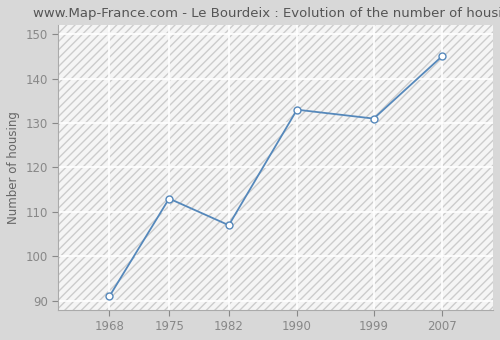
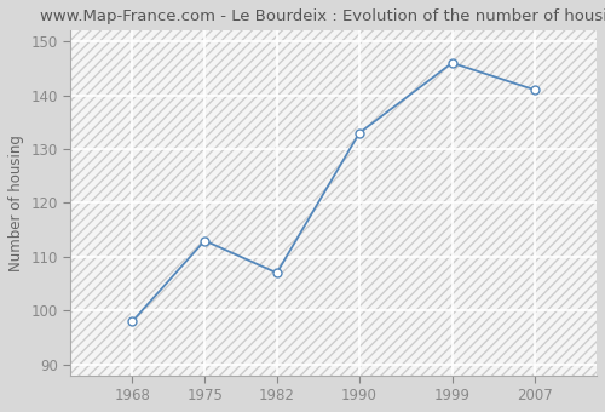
1968: 91 -> 98
1999: 131 -> 146
2007: 145 -> 141
